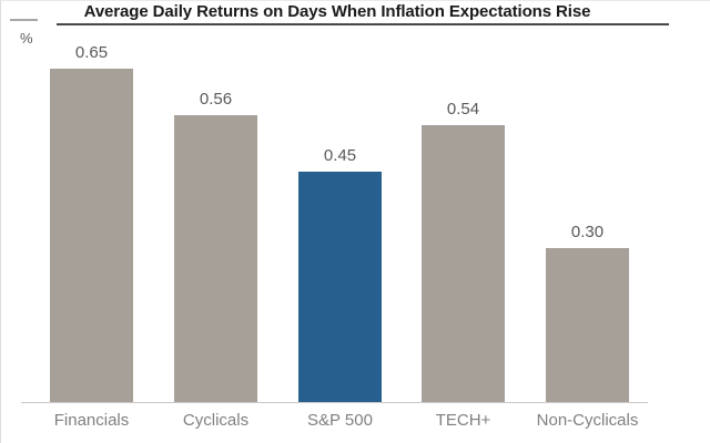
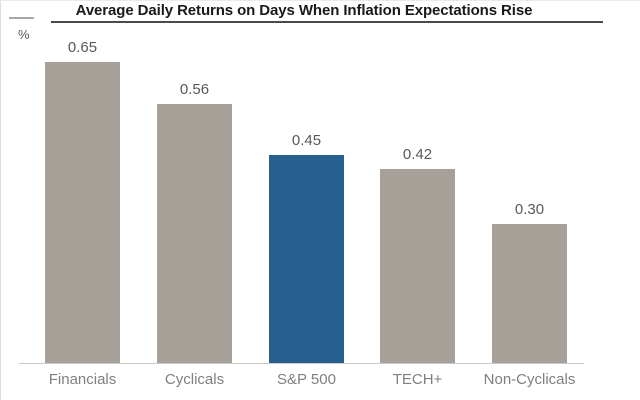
TECH+: 0.54 -> 0.42
